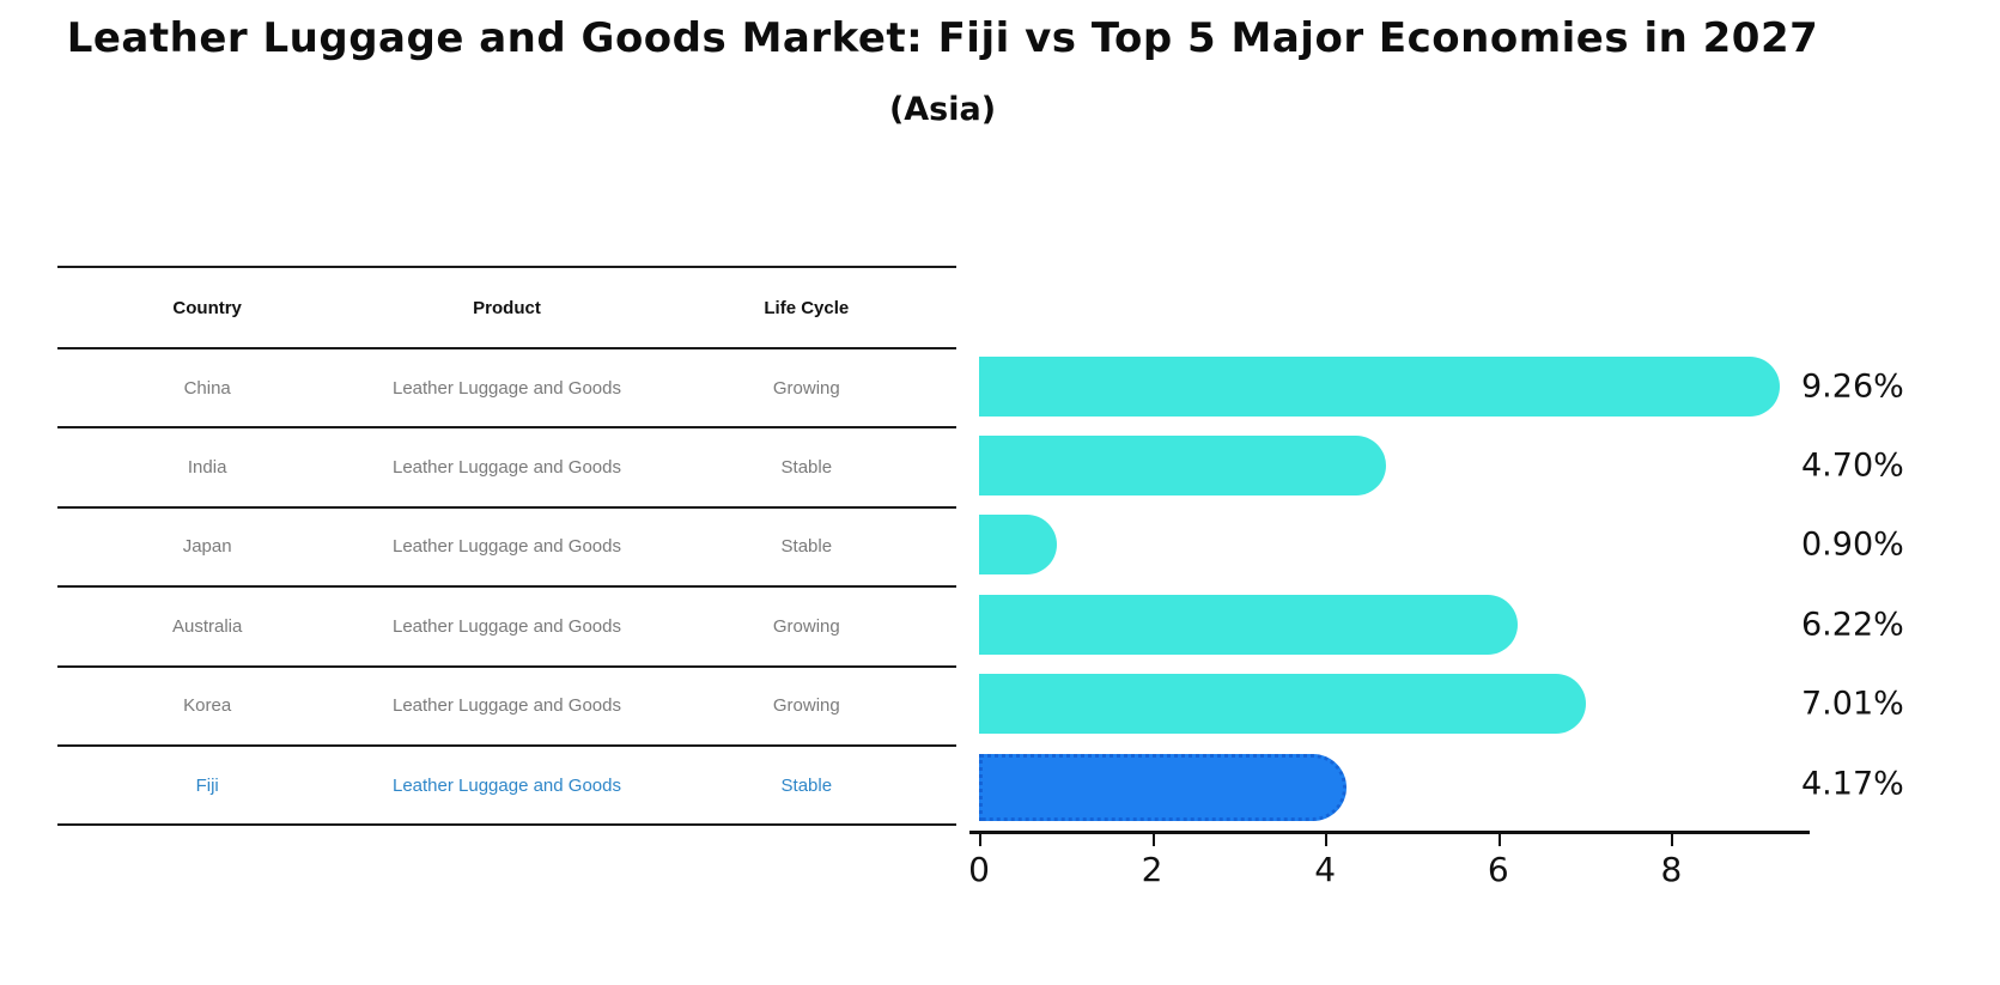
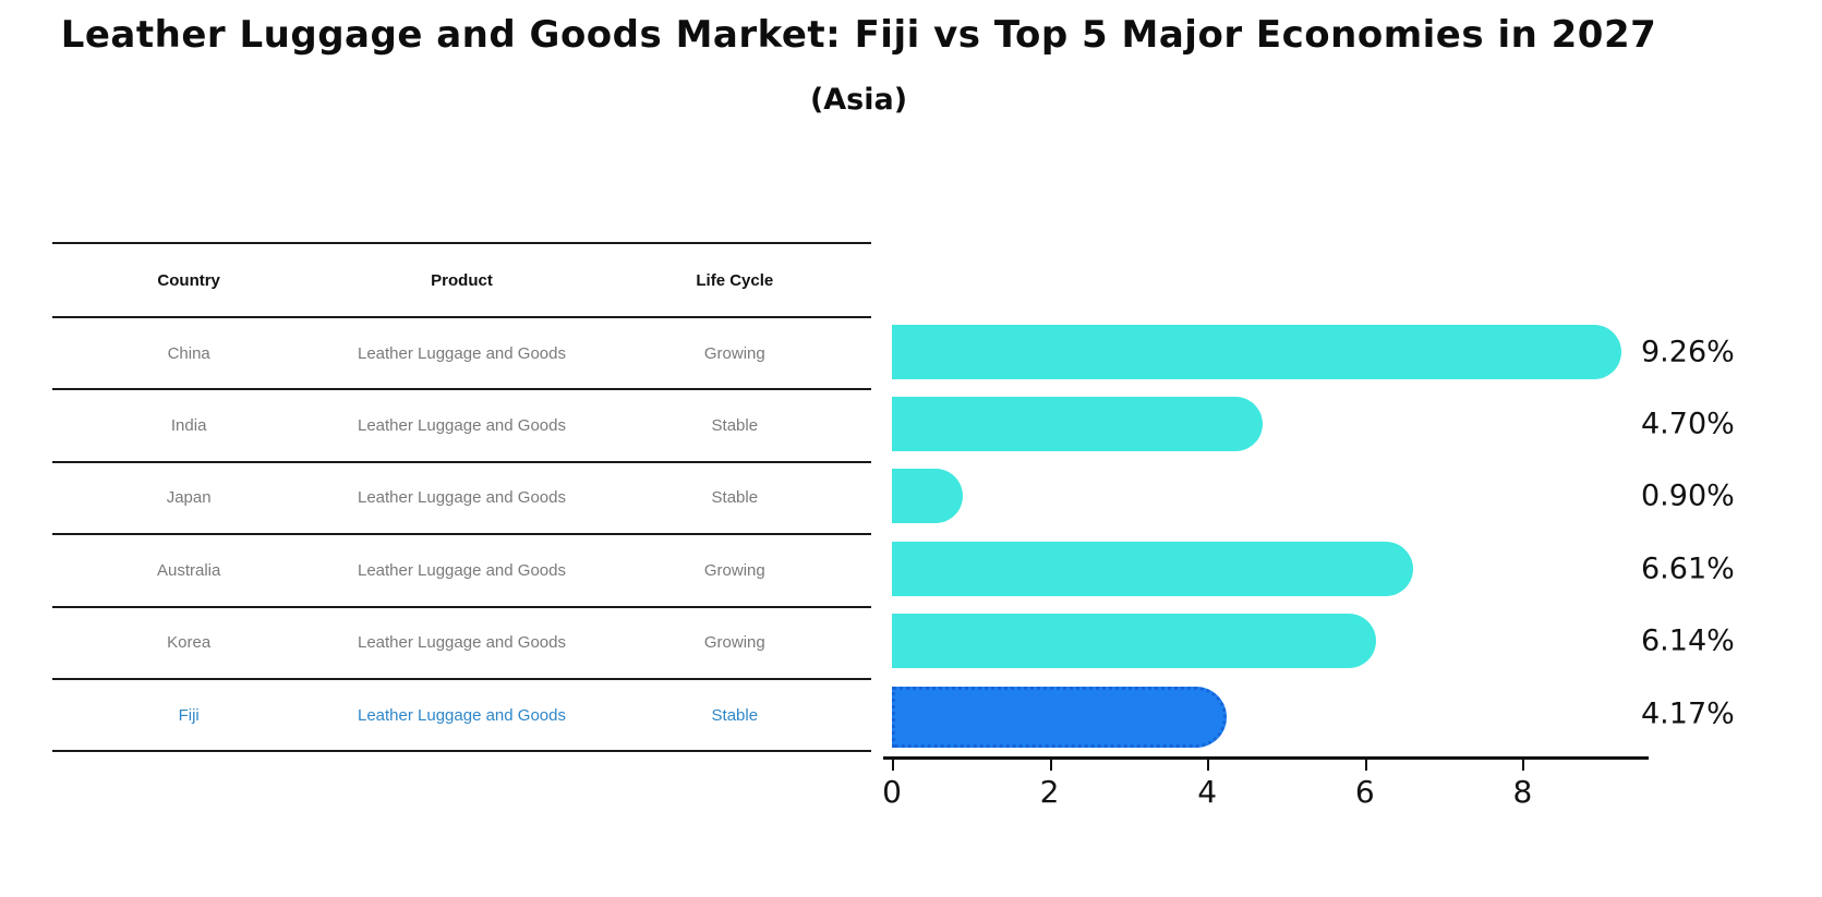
Australia: 6.22% -> 6.61%
Korea: 7.01% -> 6.14%
